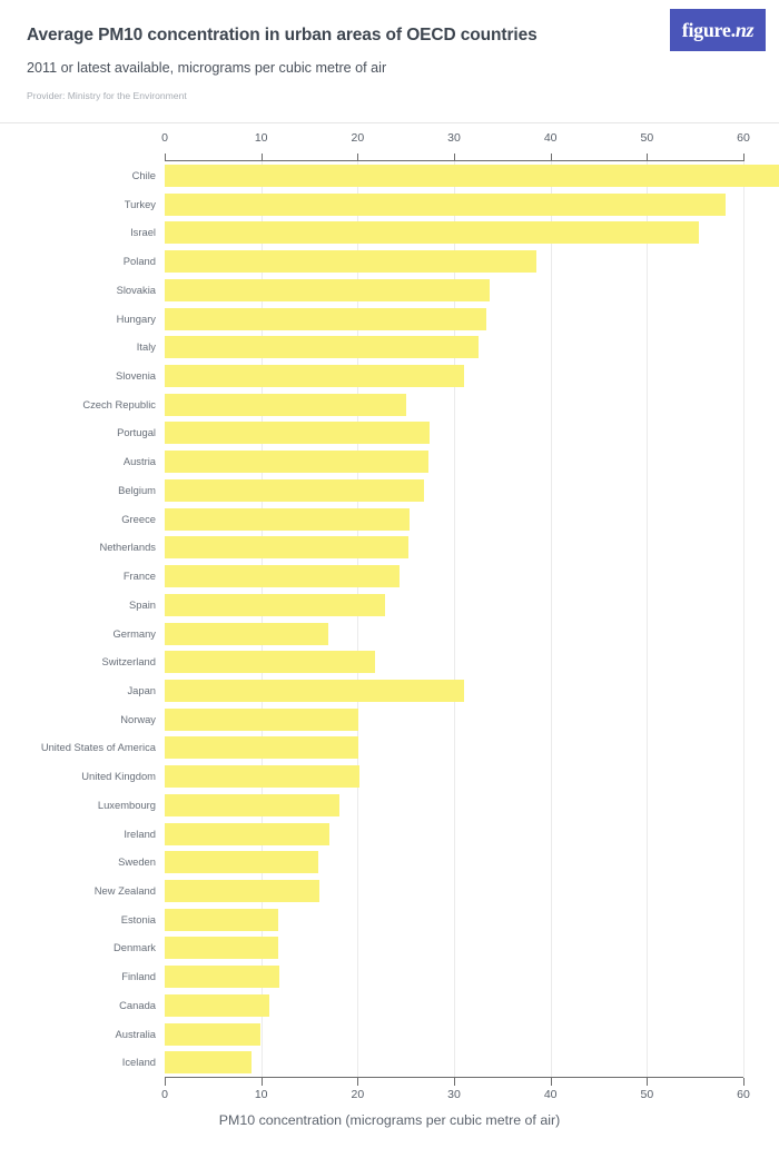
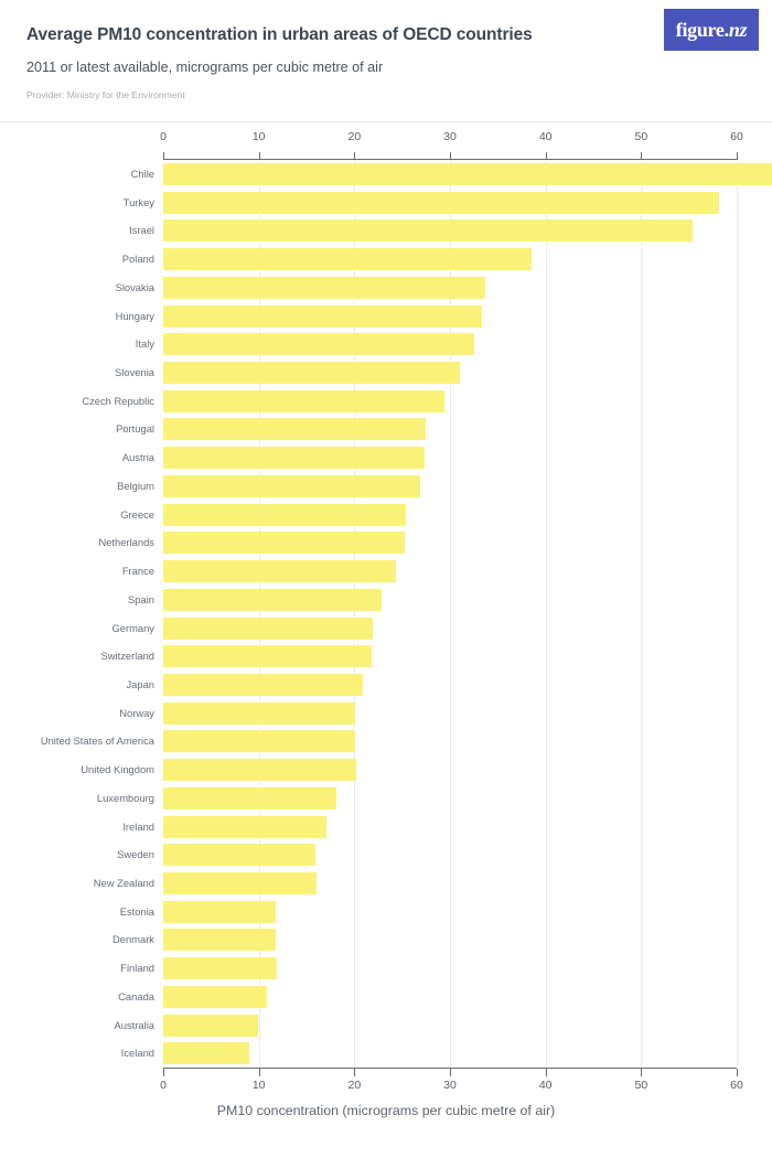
Czech Republic: 25 -> 29
Germany: 17 -> 22
Japan: 31 -> 21
